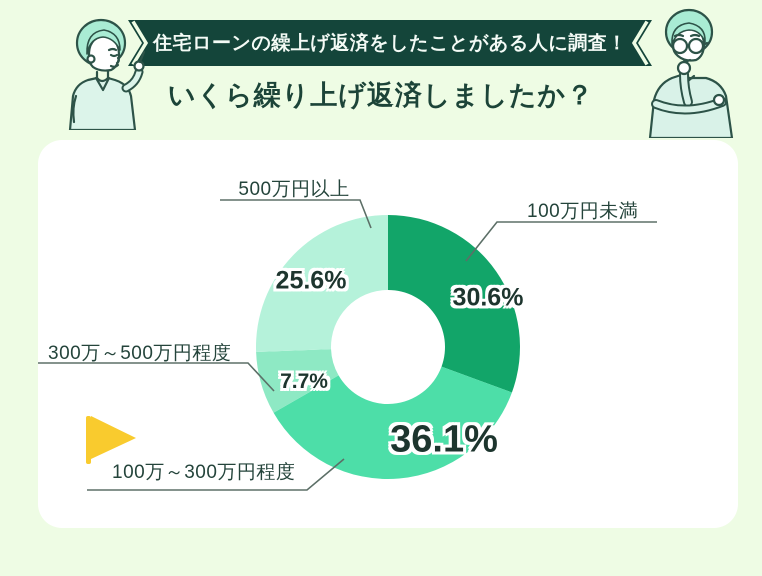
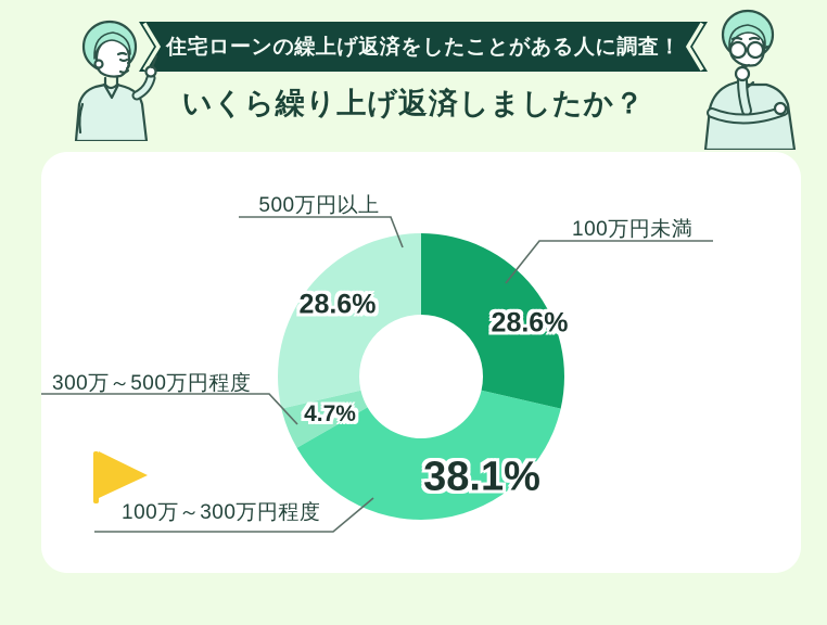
100万円未満: 30.6% -> 28.6%
100万～300万円程度: 36.1% -> 38.1%
300万～500万円程度: 7.7% -> 4.7%
500万円以上: 25.6% -> 28.6%
